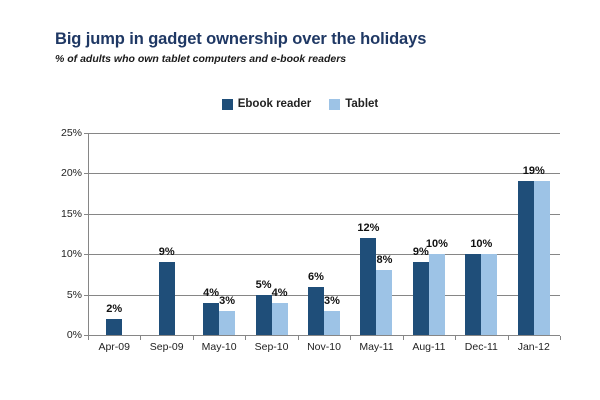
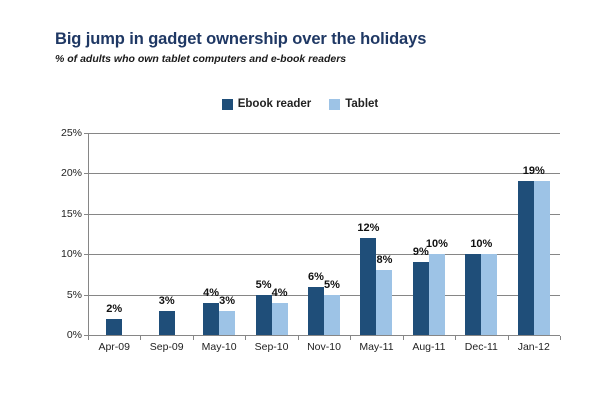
Ebook reader/Sep-09: 9% -> 3%
Tablet/Nov-10: 3% -> 5%
